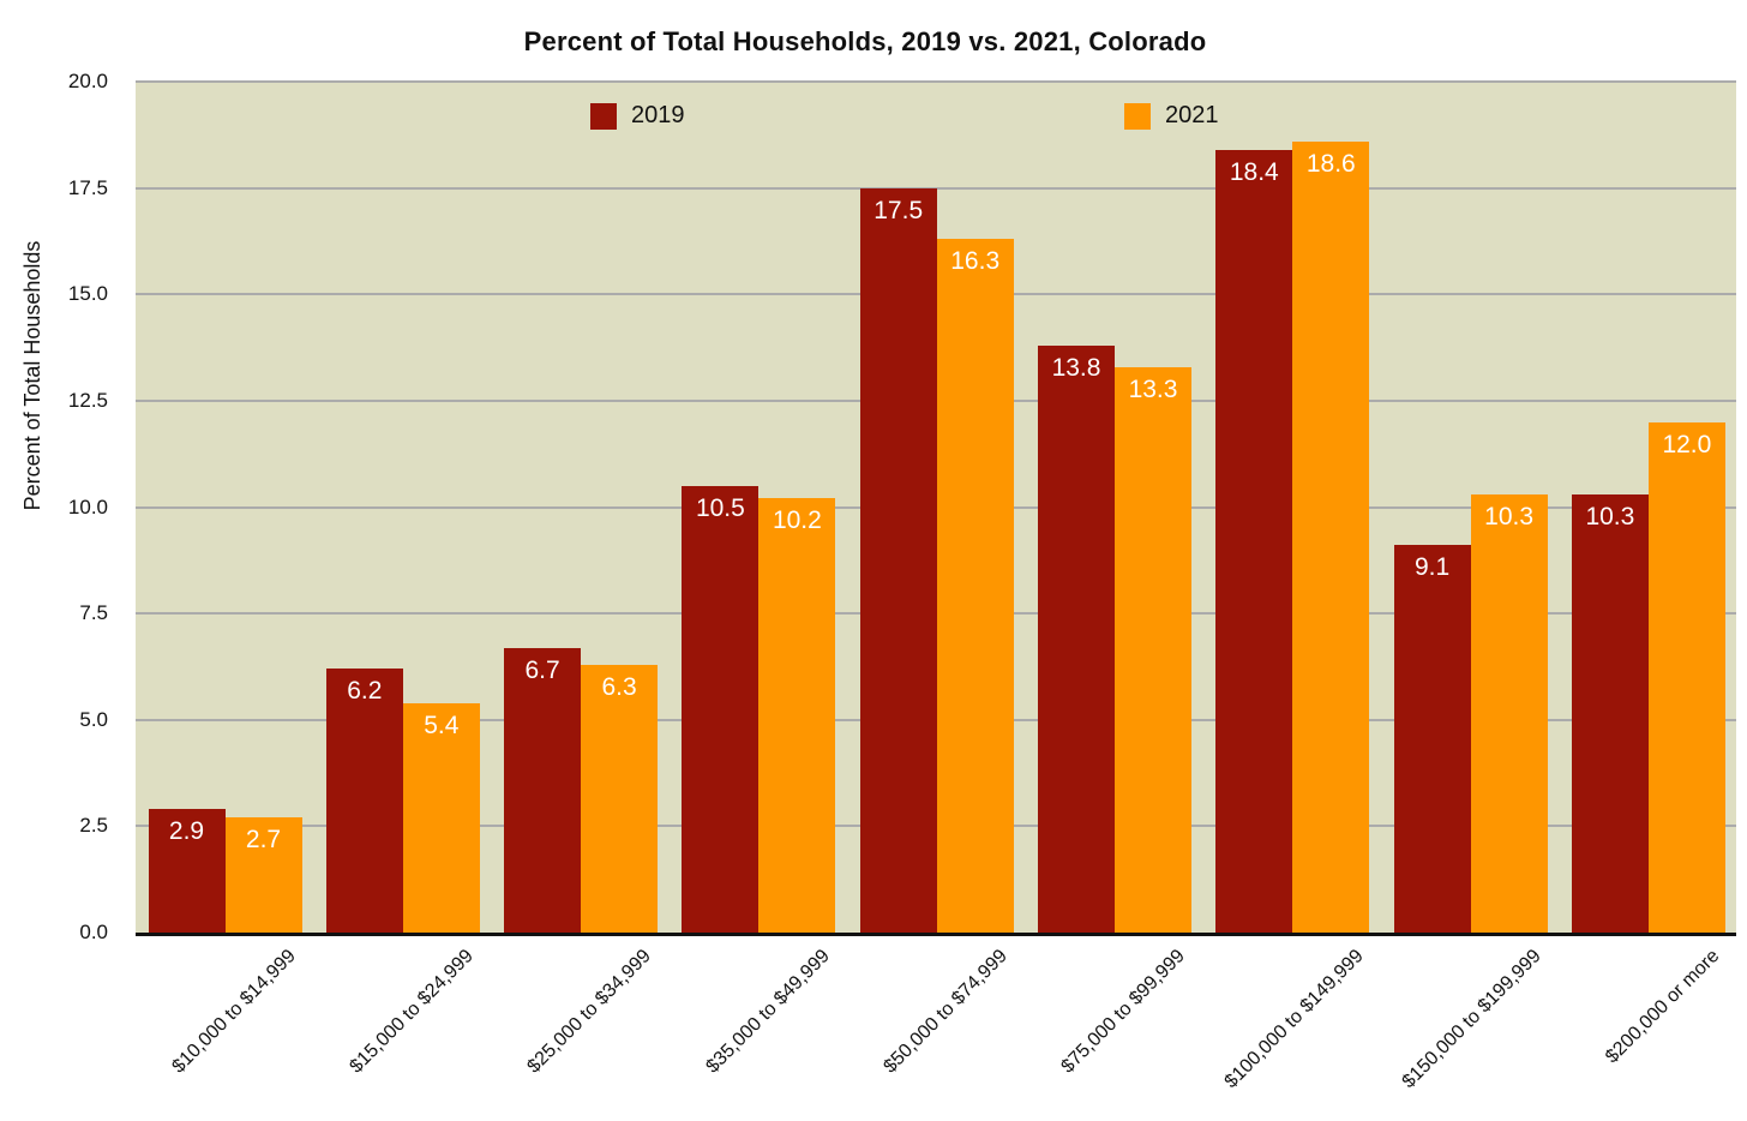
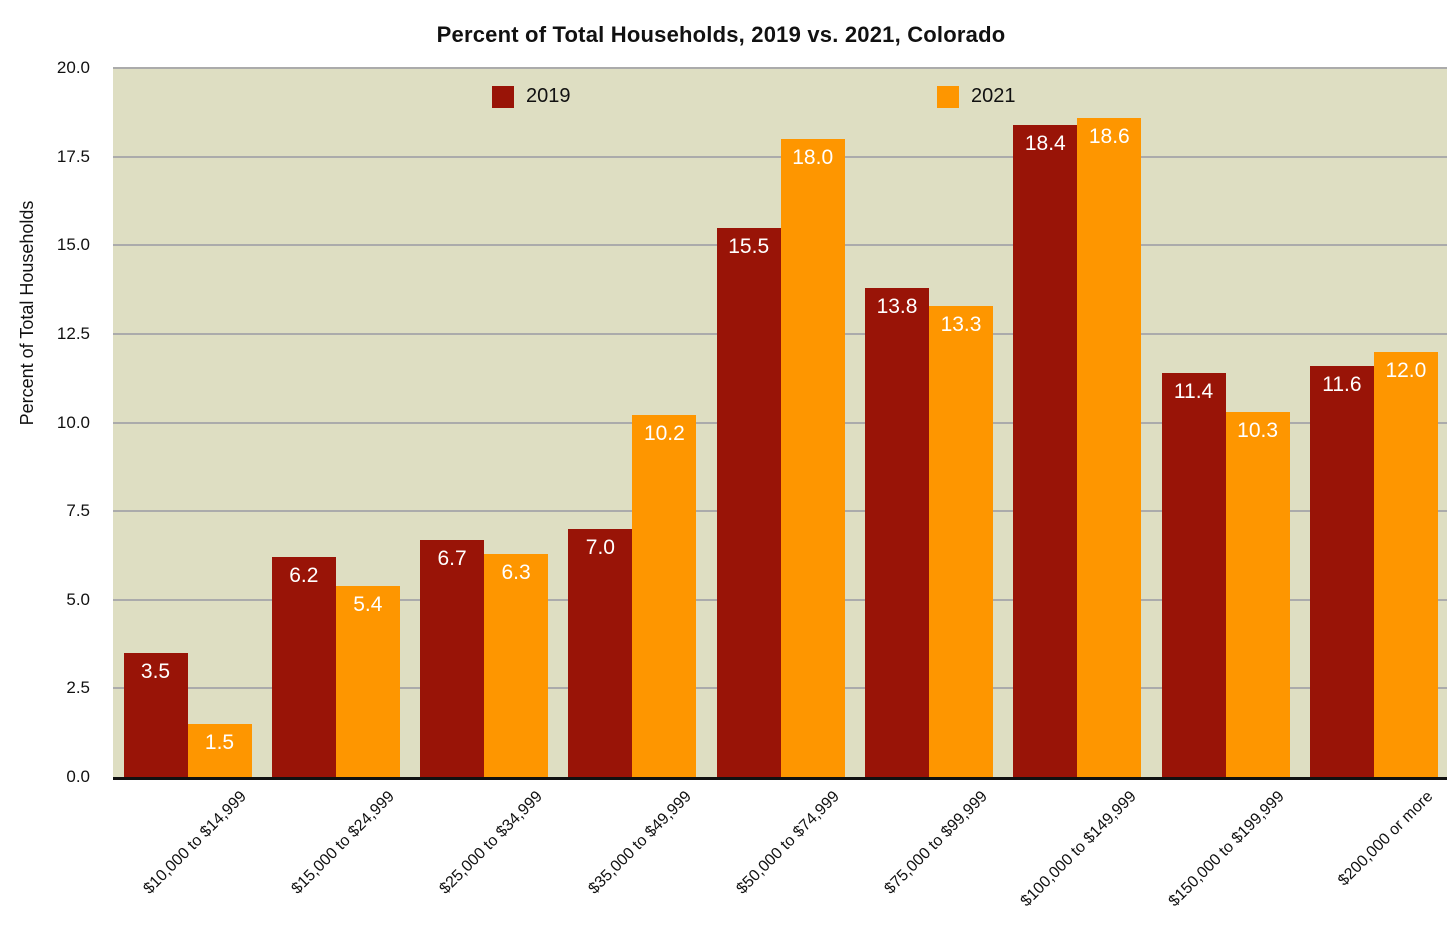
2019/$10,000 to $14,999: 2.9 -> 3.5
2021/$10,000 to $14,999: 2.7 -> 1.5
2019/$35,000 to $49,999: 10.5 -> 7.0
2019/$50,000 to $74,999: 17.5 -> 15.5
2021/$50,000 to $74,999: 16.3 -> 18.0
2019/$150,000 to $199,999: 9.1 -> 11.4
2019/$200,000 or more: 10.3 -> 11.6
